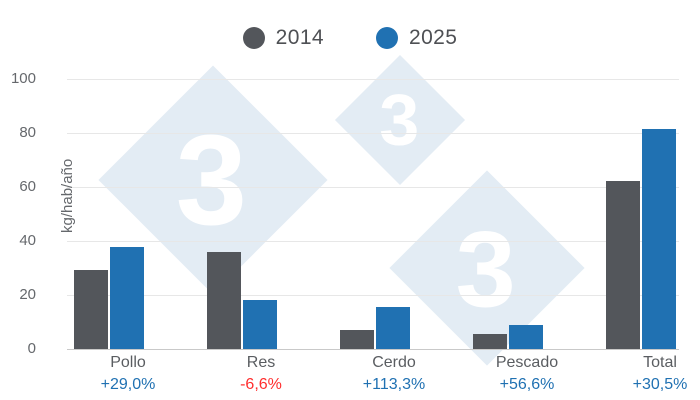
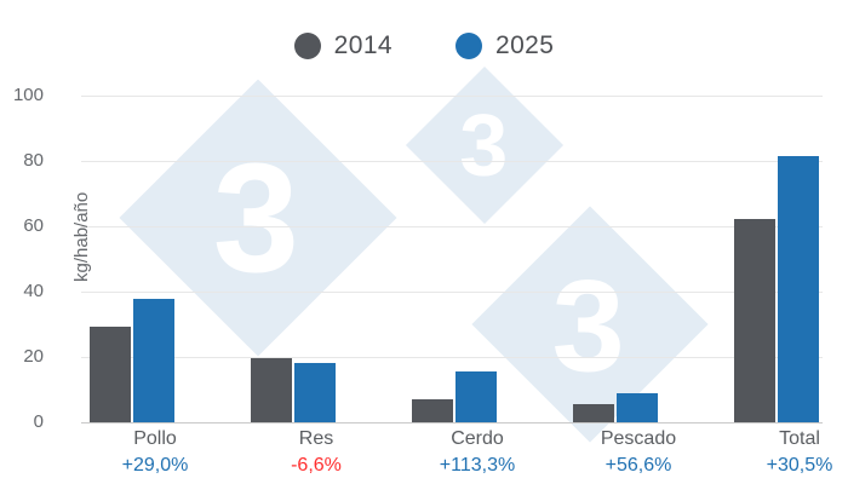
2014/Res: 36 -> 20
